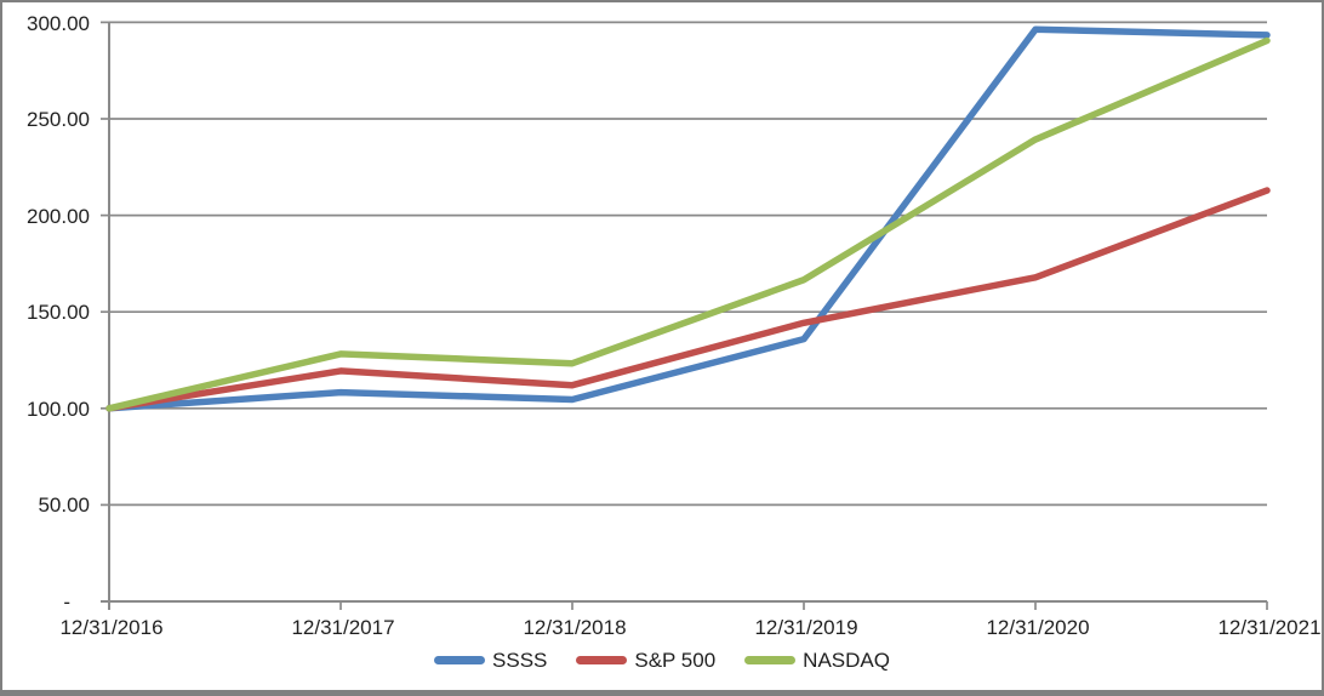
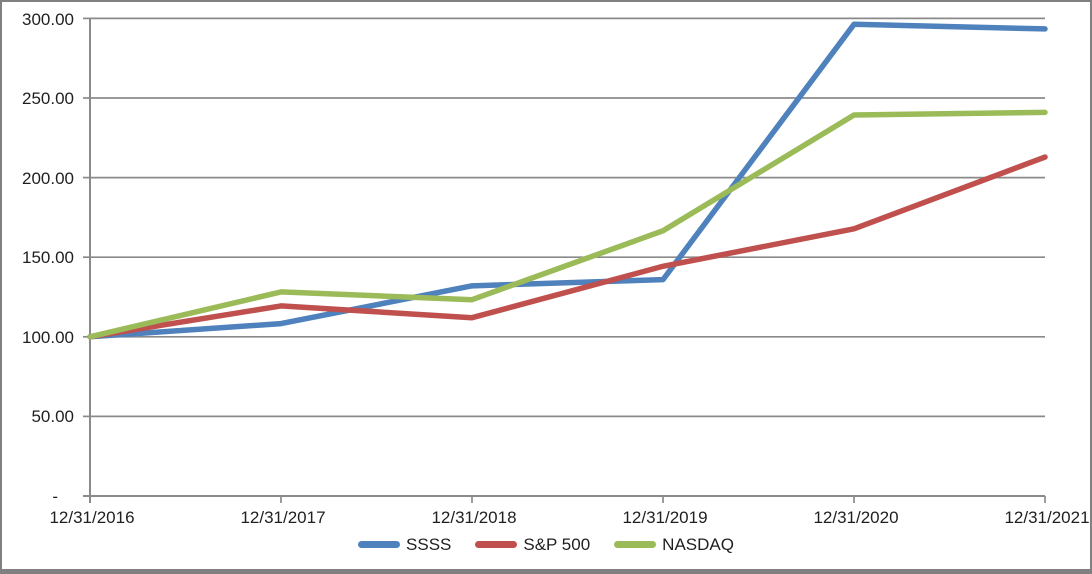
SSSS/12/31/2018: 105 -> 132
NASDAQ/12/31/2021: 290 -> 241
